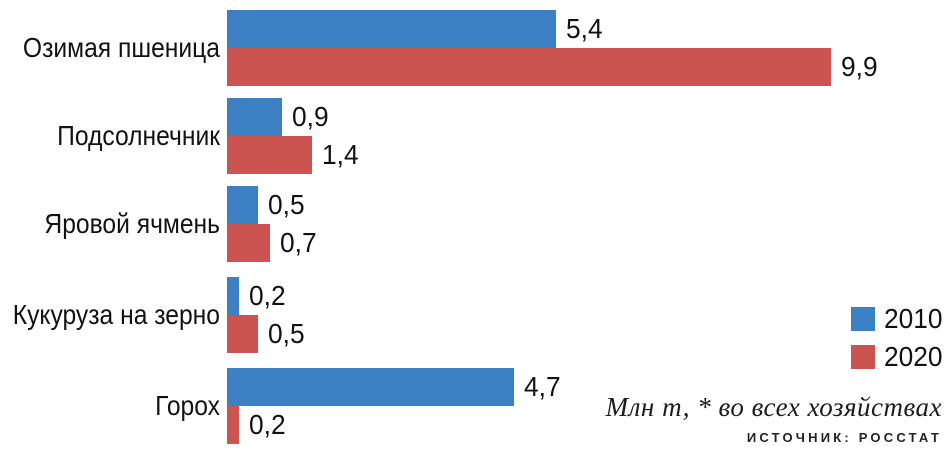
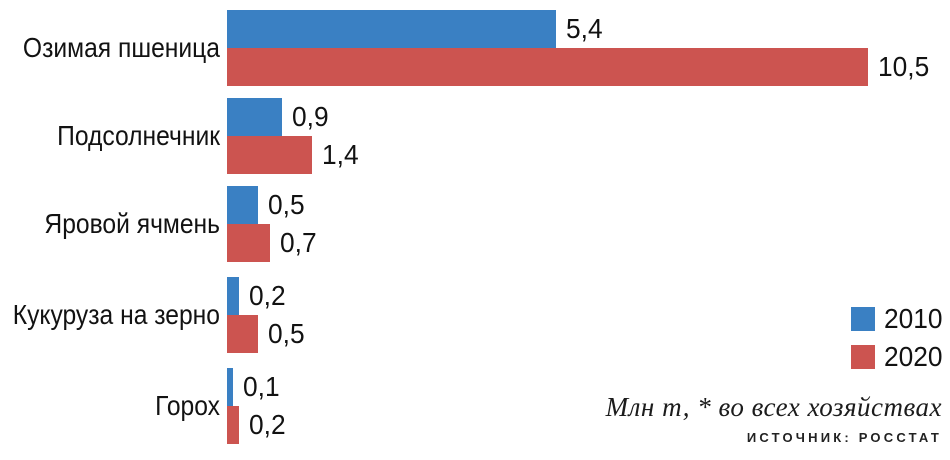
2020/Озимая пшеница: 9,9 -> 10,5
2010/Горох: 4,7 -> 0,1
